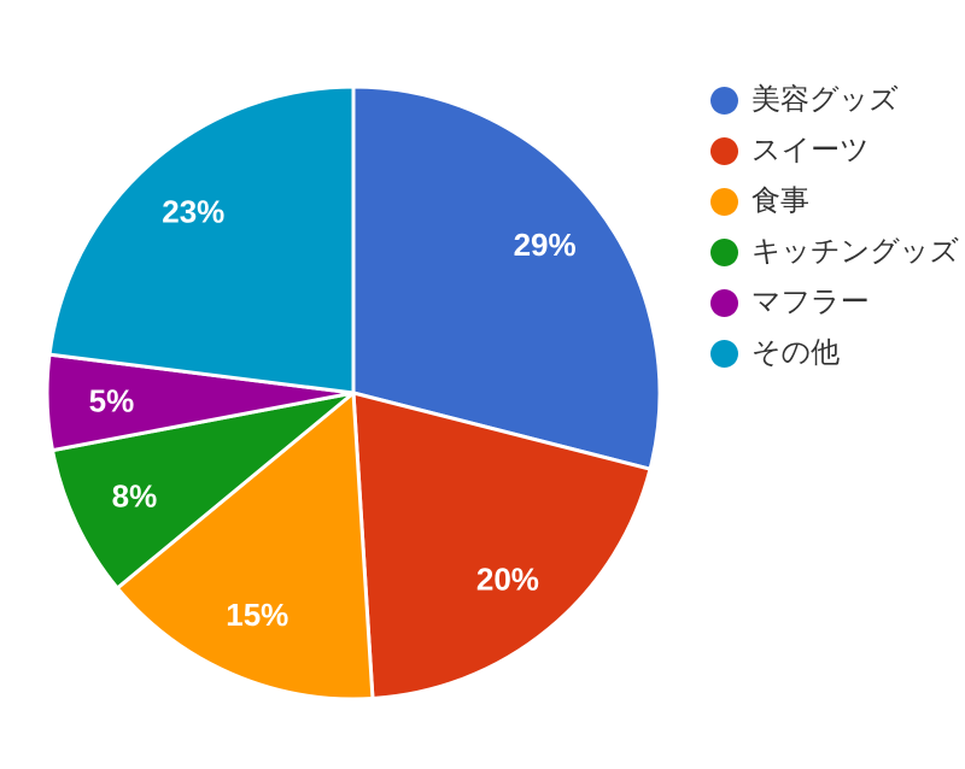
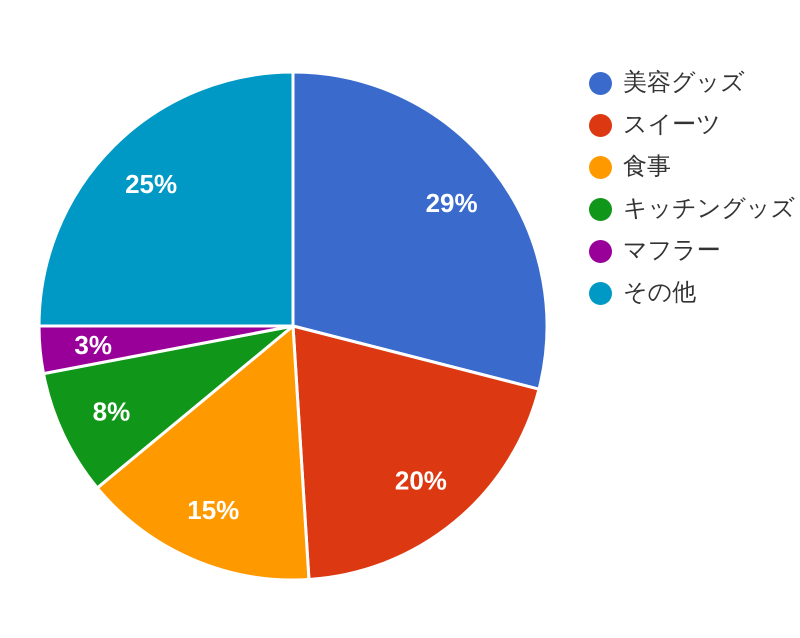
マフラー: 5% -> 3%
その他: 23% -> 25%
